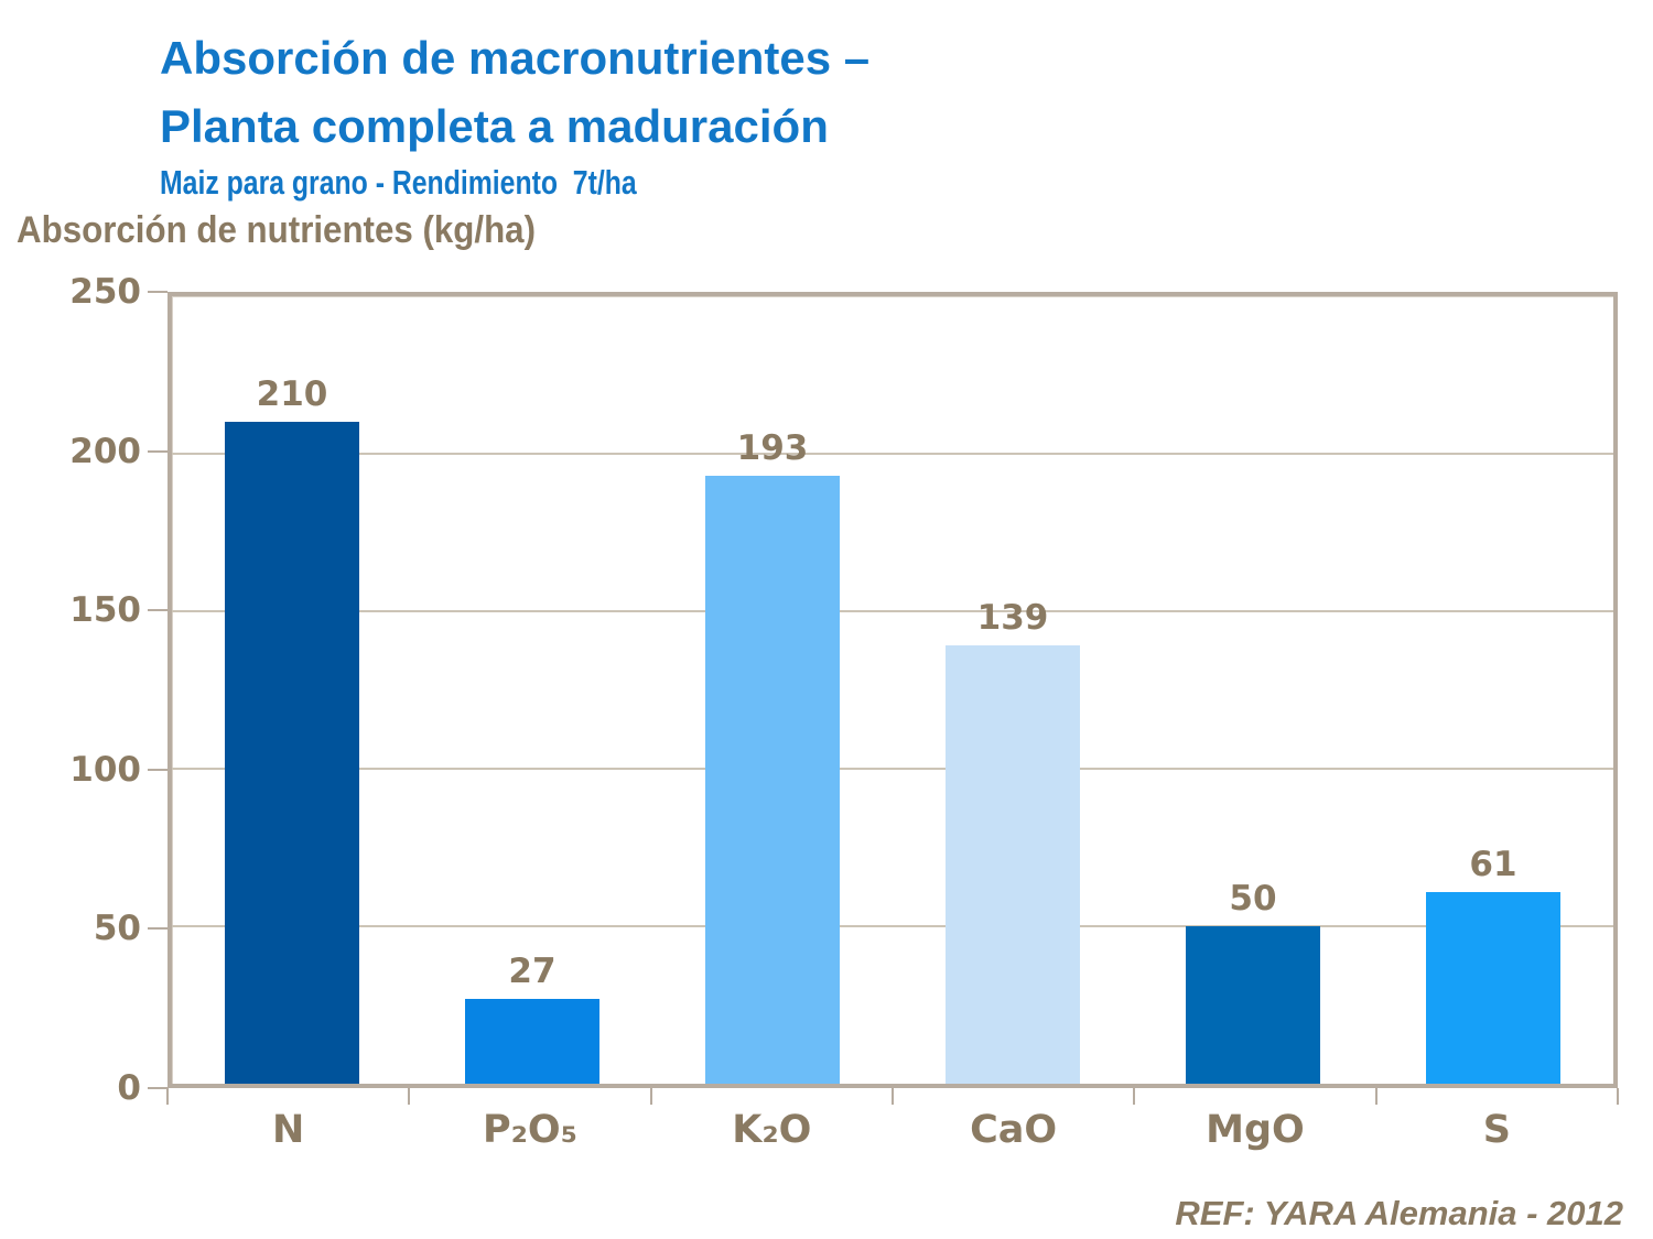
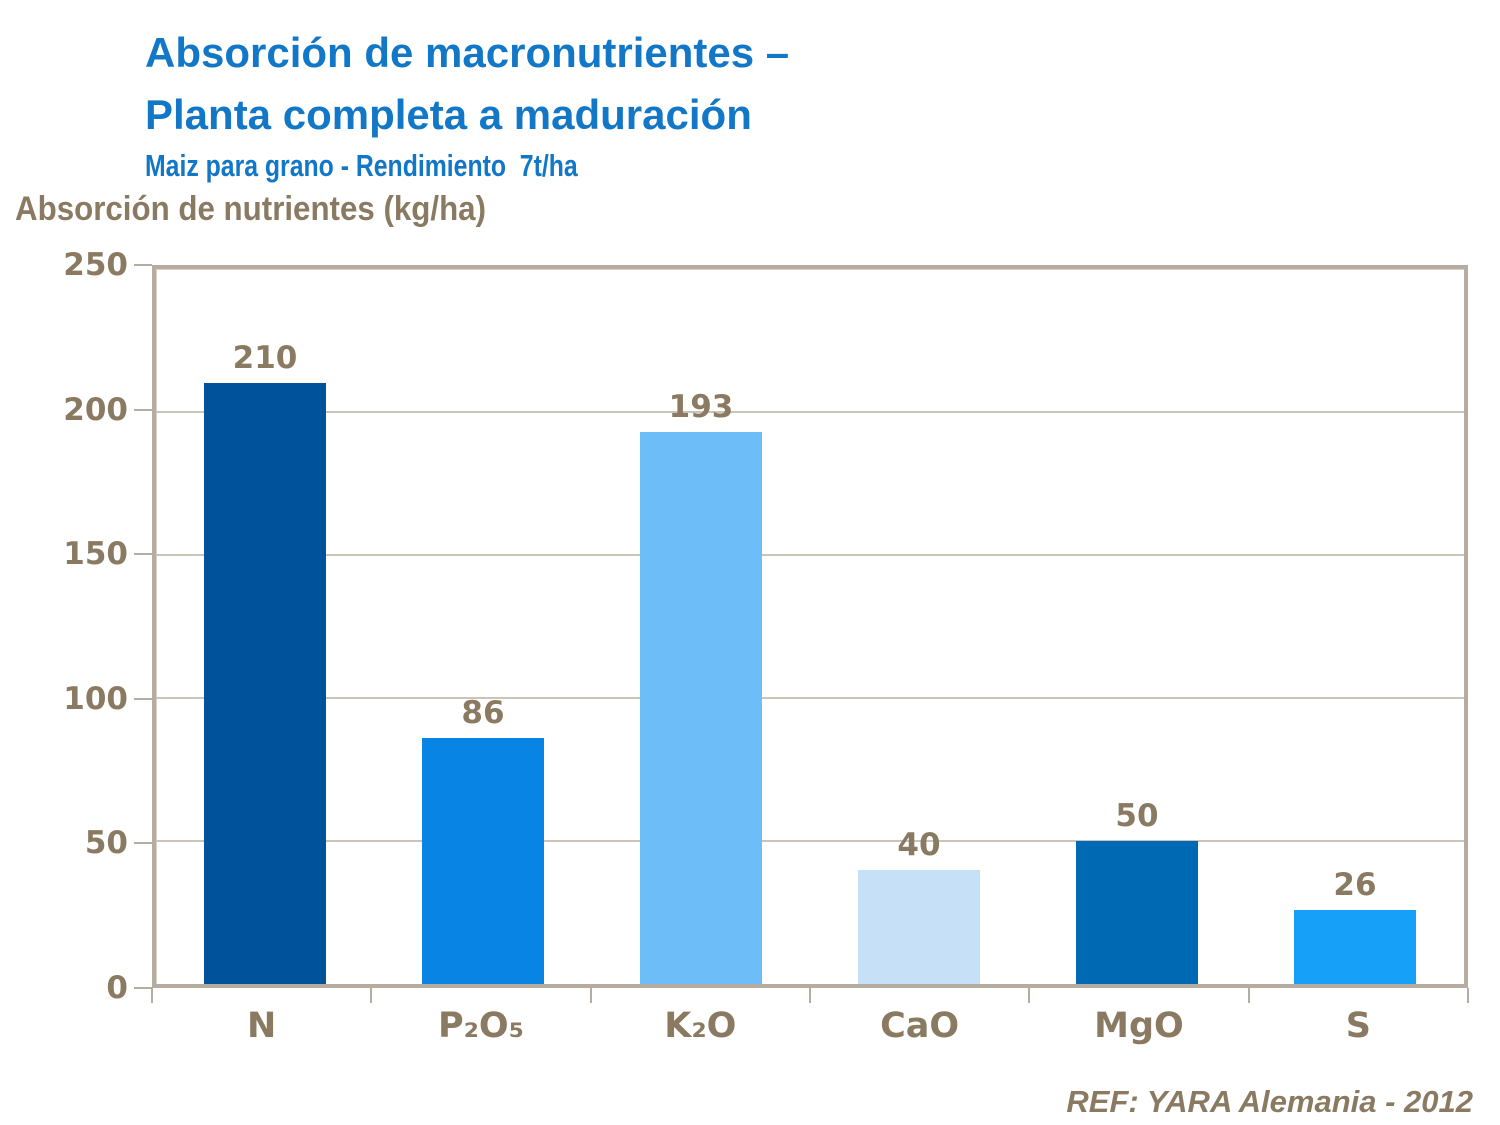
P₂O₅: 27 -> 86
CaO: 139 -> 40
S: 61 -> 26
